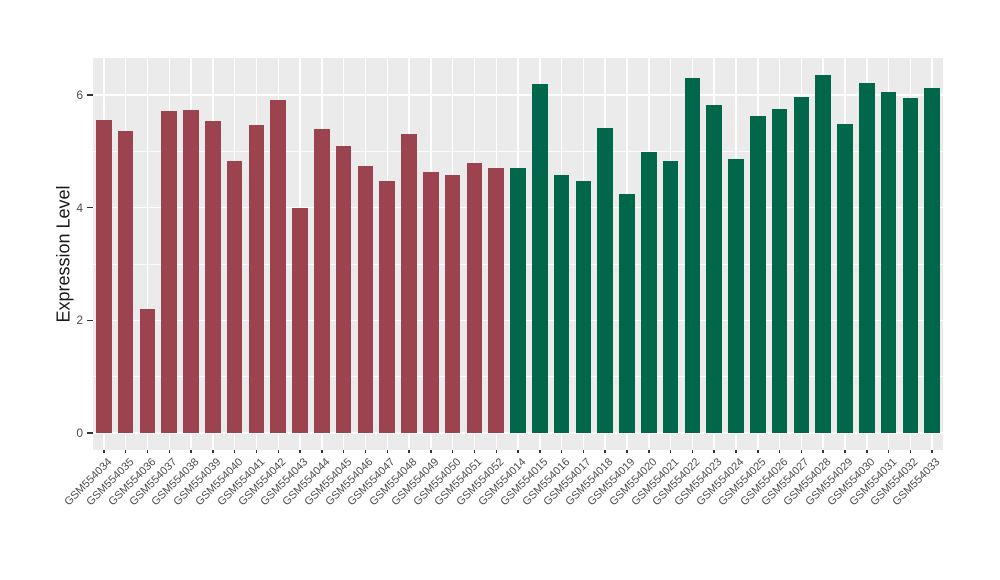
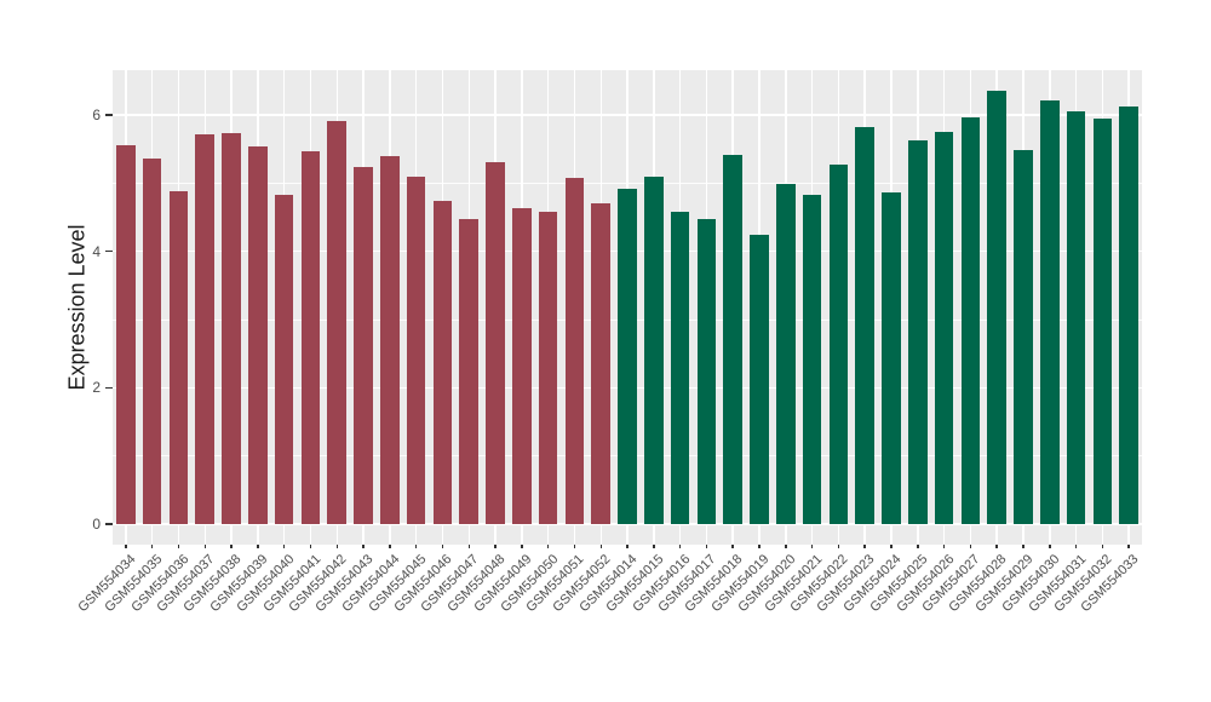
GSM554036: 2.2 -> 4.9
GSM554043: 4.0 -> 5.2
GSM554051: 4.8 -> 5.1
GSM554014: 4.7 -> 4.9
GSM554015: 6.2 -> 5.1
GSM554022: 6.3 -> 5.3
